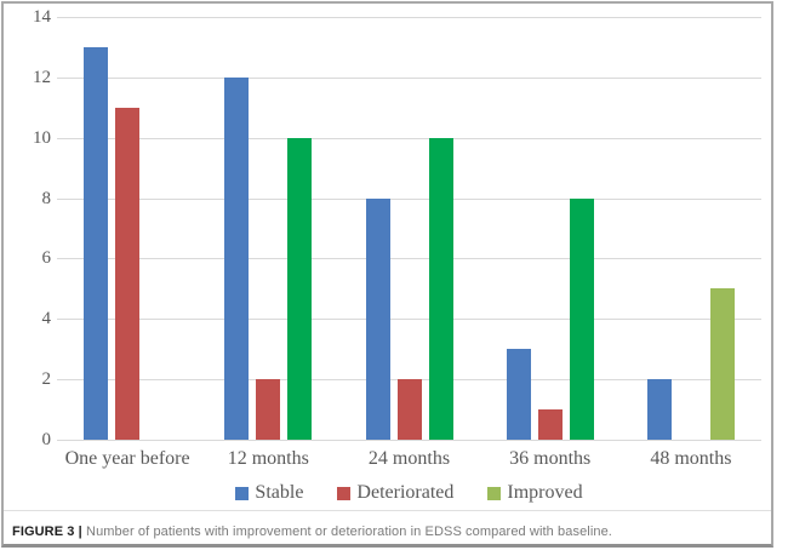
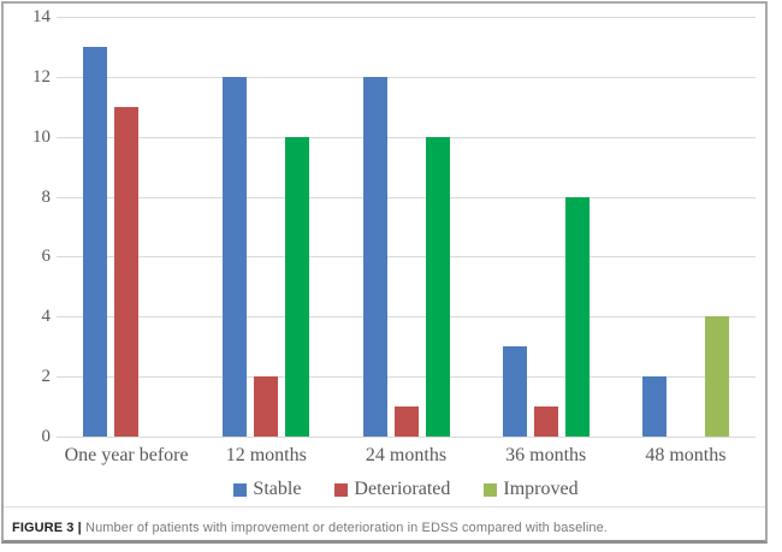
Stable/24 months: 8 -> 12
Deteriorated/24 months: 2 -> 1
Improved/48 months: 5 -> 4
